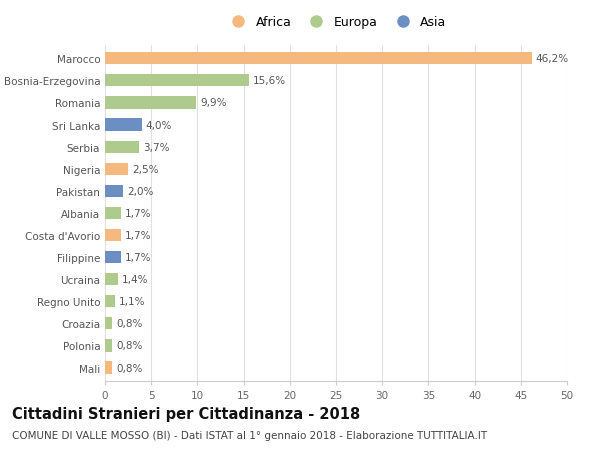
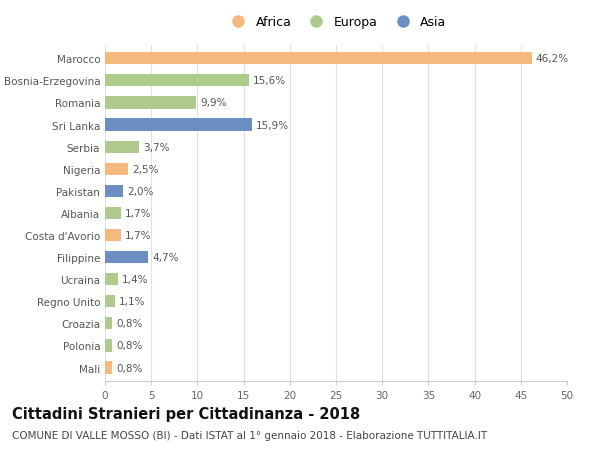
Sri Lanka: 4,0% -> 15,9%
Filippine: 1,7% -> 4,7%
